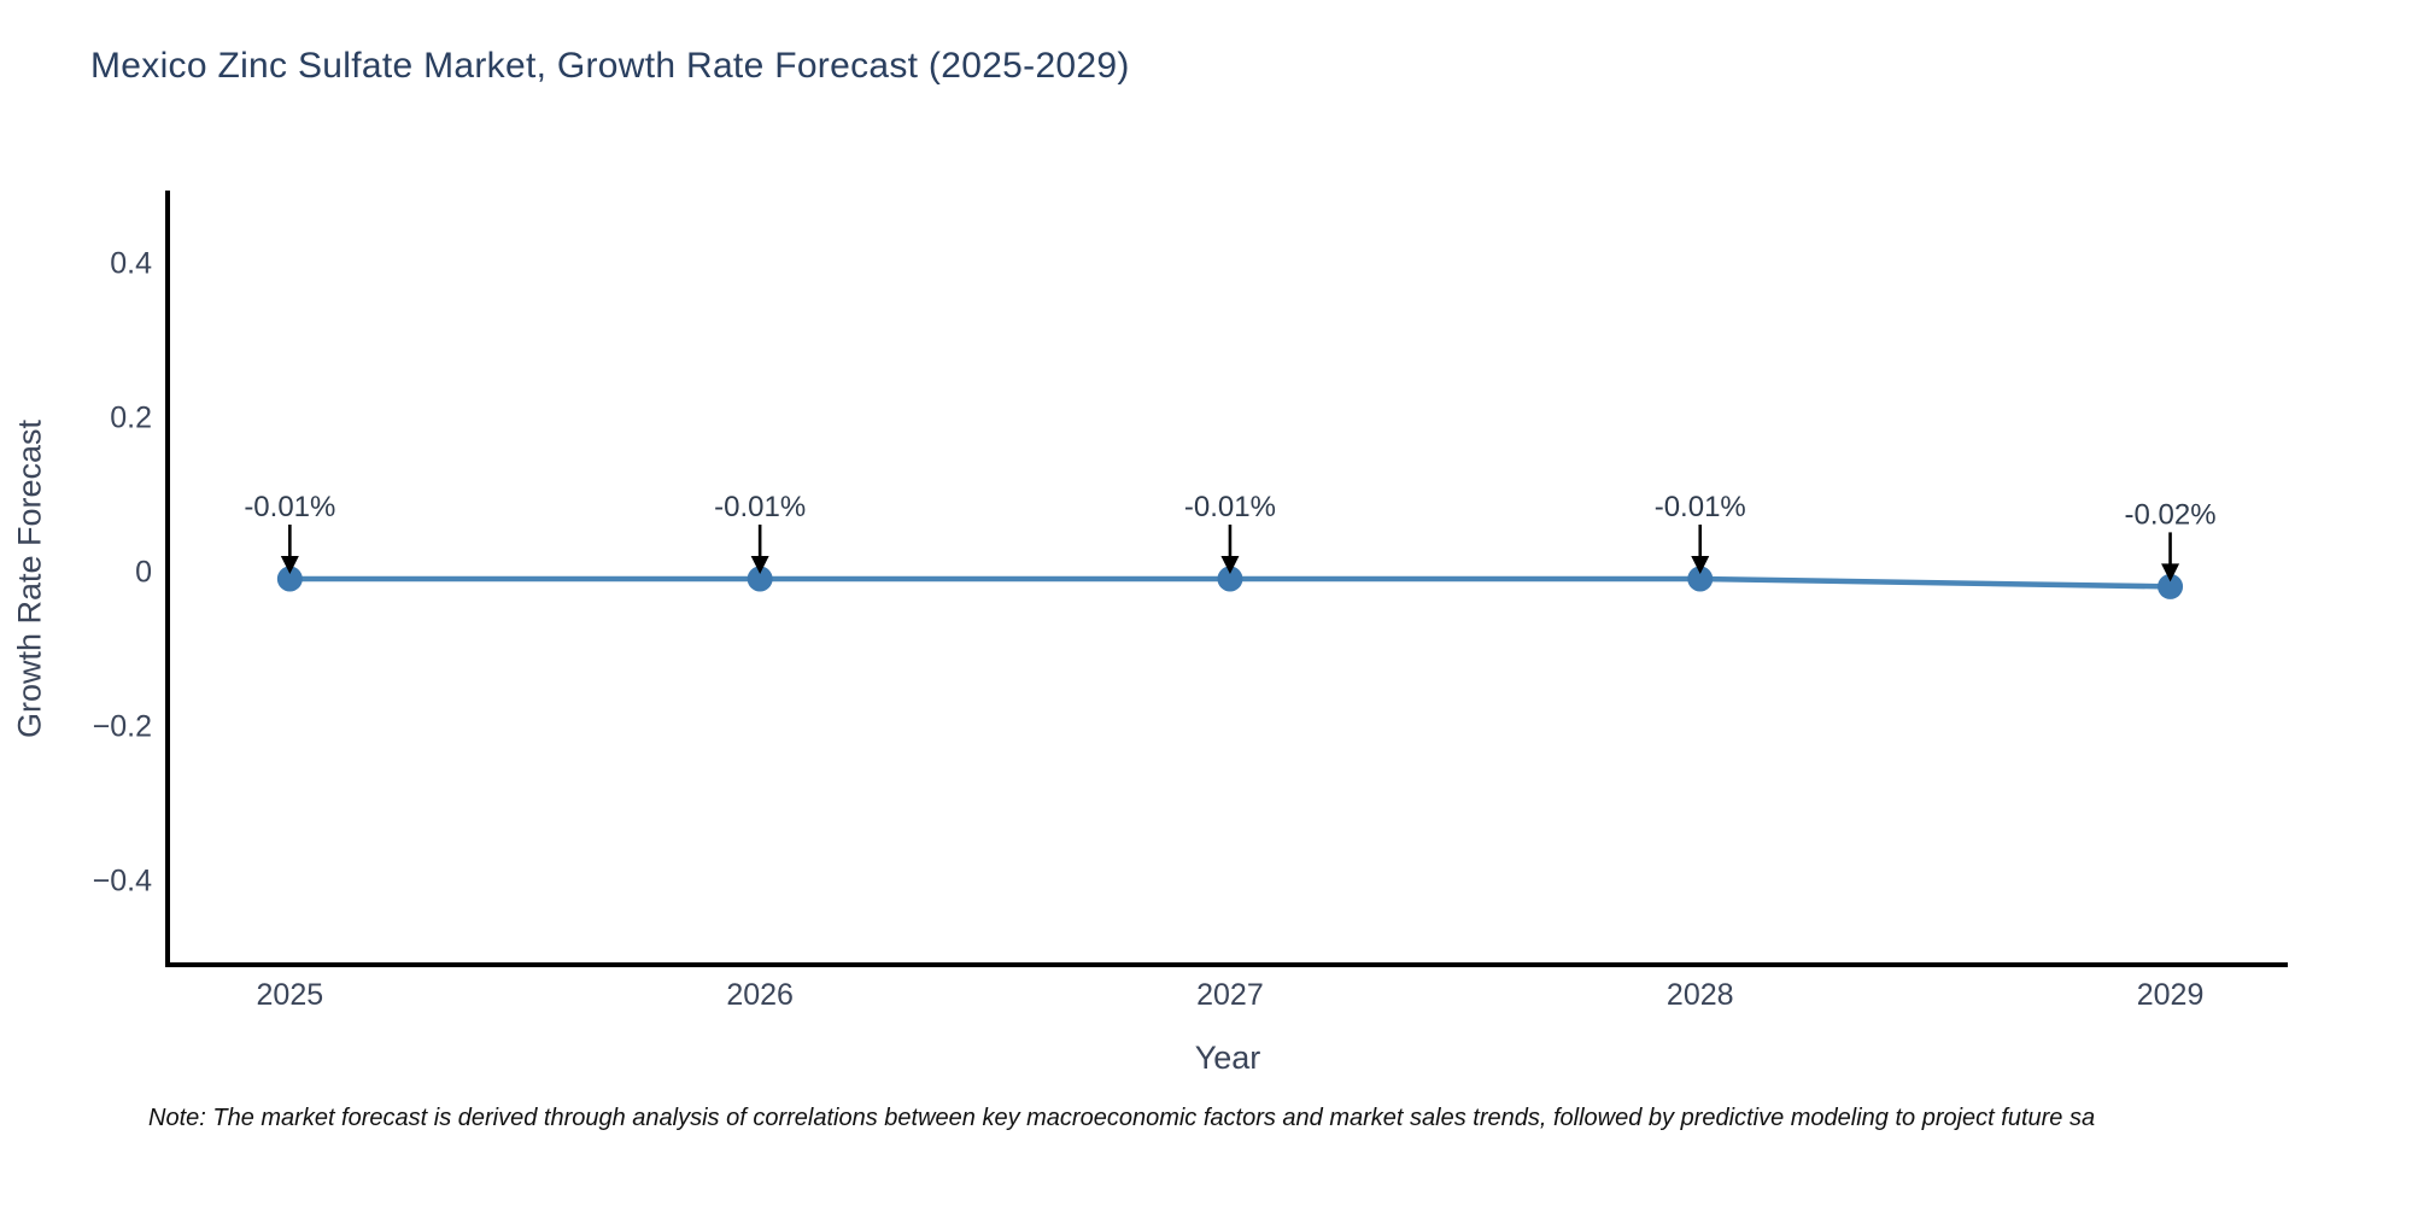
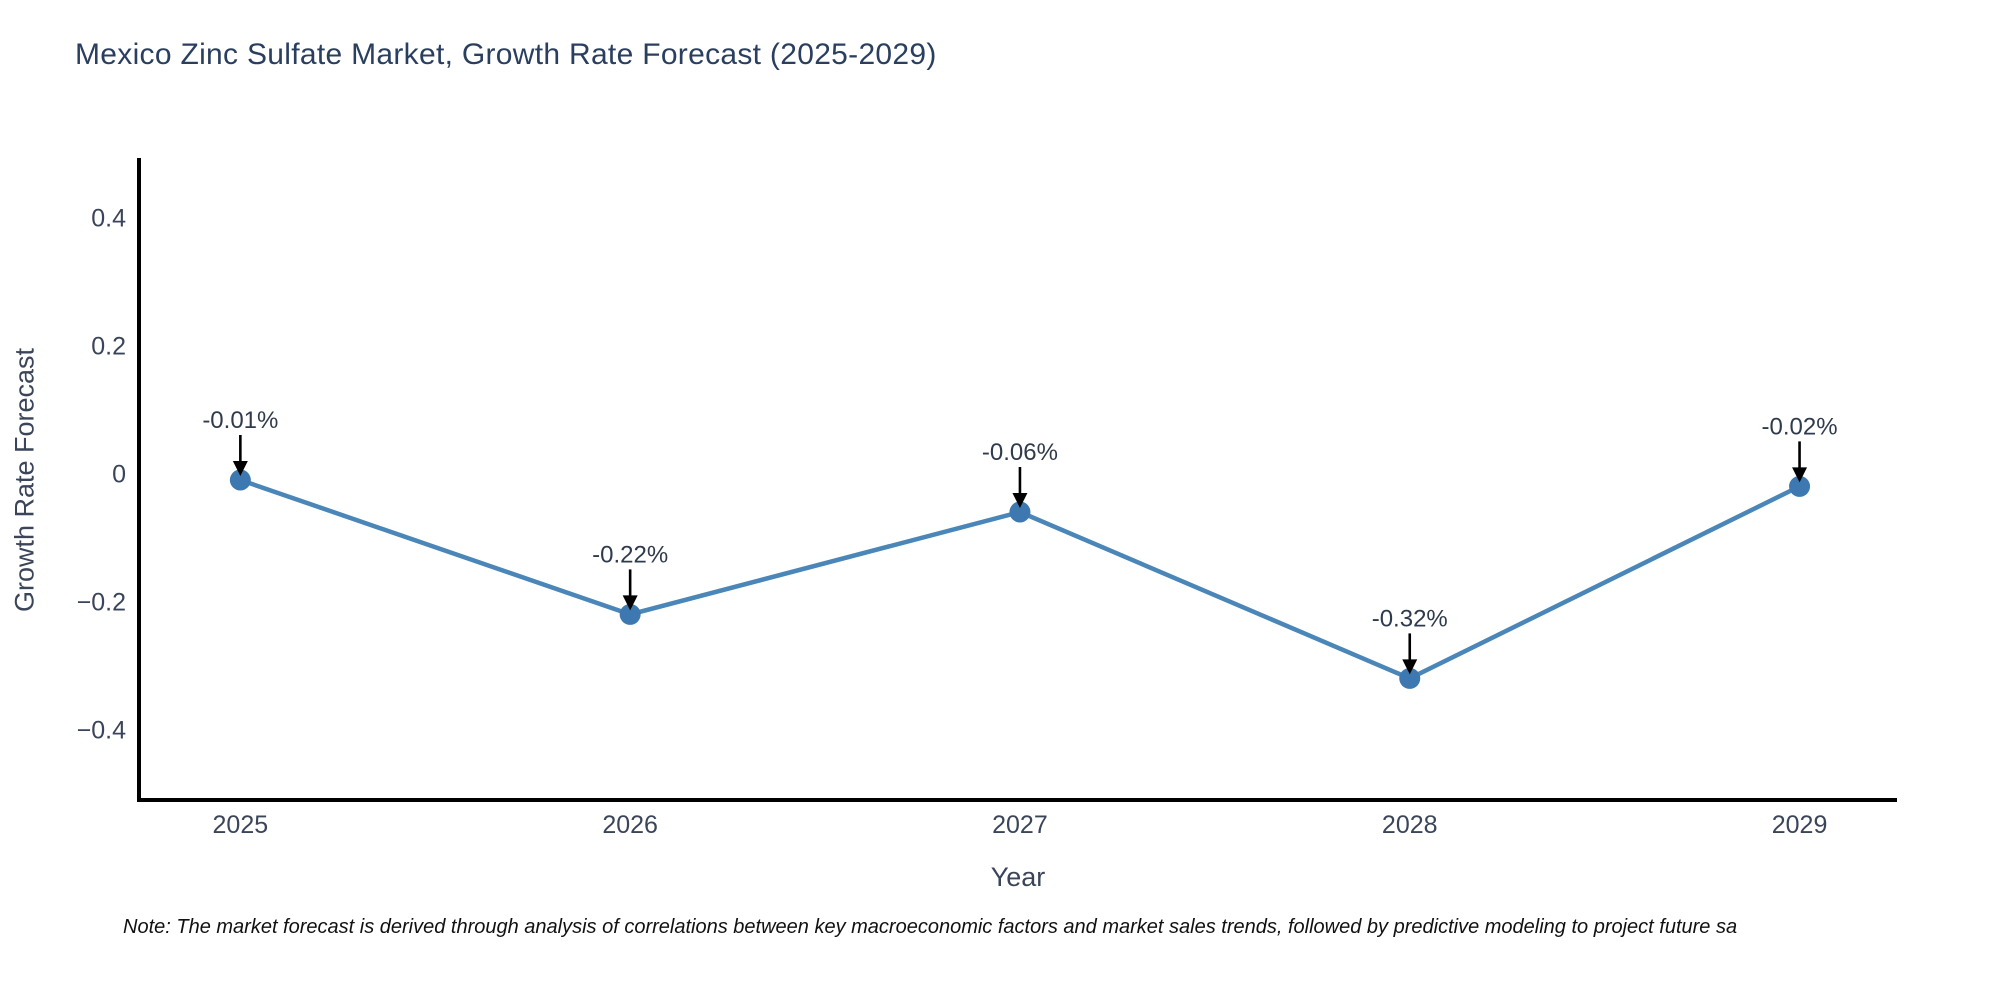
2026: -0.01% -> -0.22%
2027: -0.01% -> -0.06%
2028: -0.01% -> -0.32%
